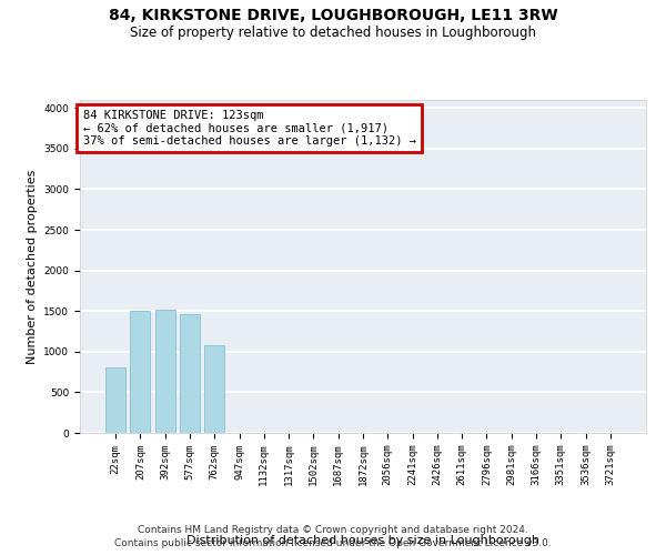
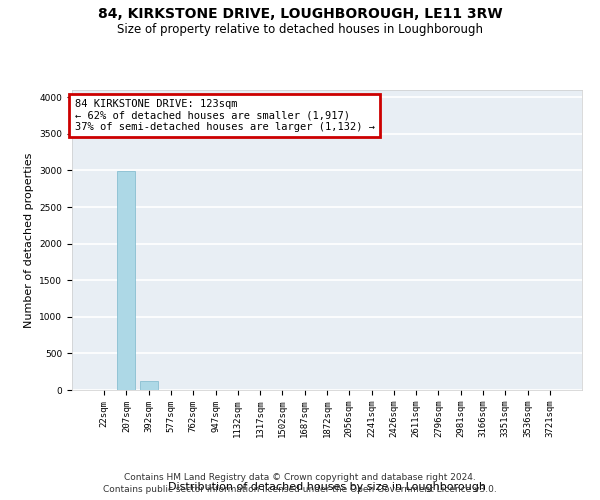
22sqm: 800 -> 0
207sqm: 1500 -> 2990
392sqm: 1520 -> 120
577sqm: 1460 -> 0
762sqm: 1080 -> 0
